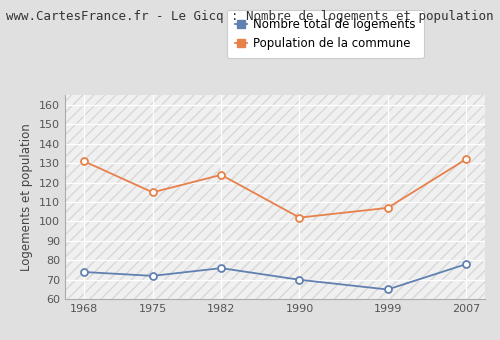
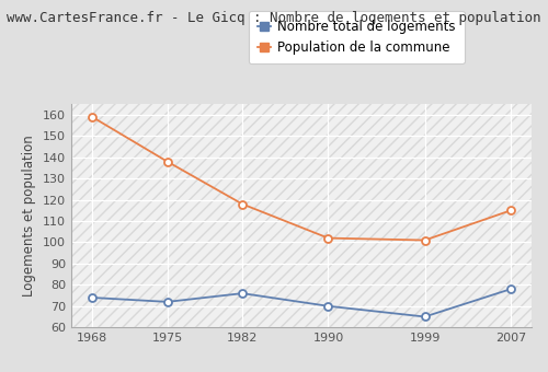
Population de la commune/1968: 131 -> 159
Population de la commune/1975: 115 -> 138
Population de la commune/1982: 124 -> 118
Population de la commune/1999: 107 -> 101
Population de la commune/2007: 132 -> 115
